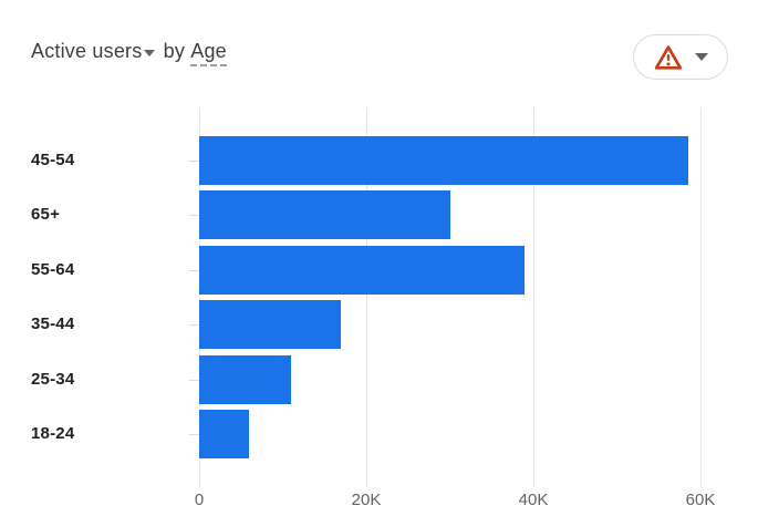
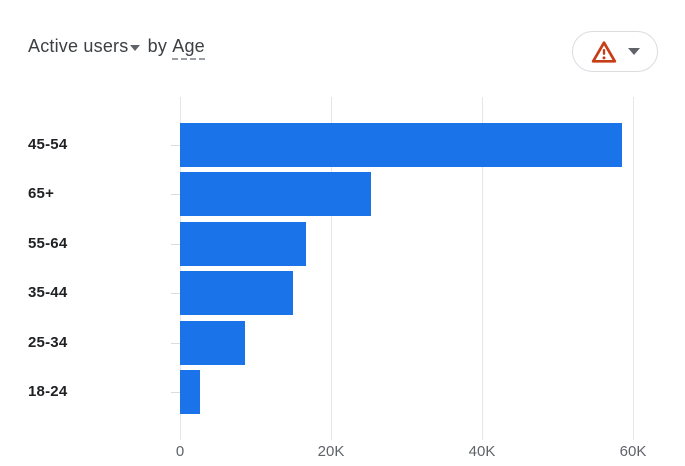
65+: 30K -> 25K
55-64: 39K -> 17K
35-44: 17K -> 15K
25-34: 11K -> 9K
18-24: 6K -> 3K
